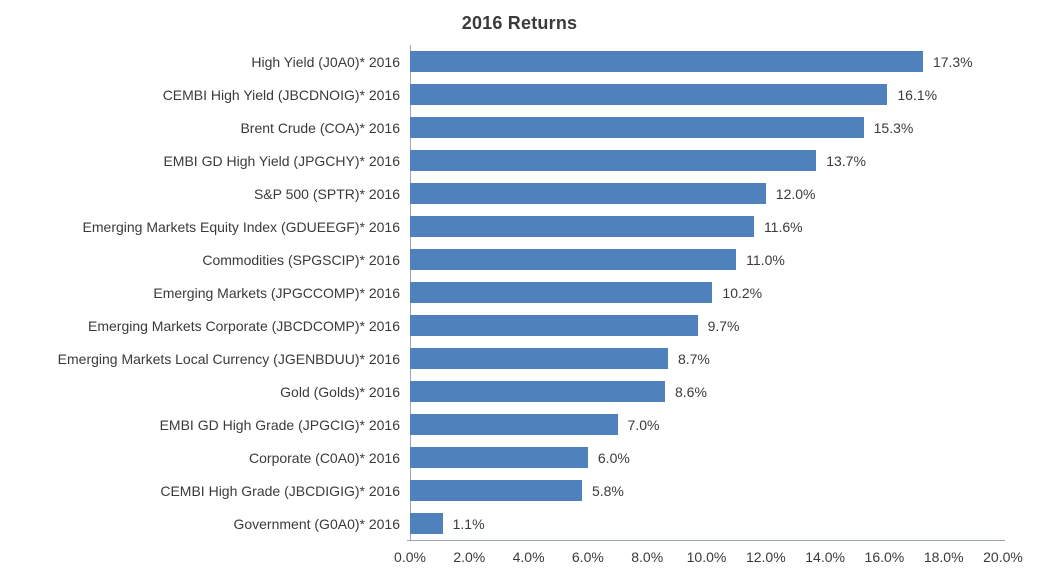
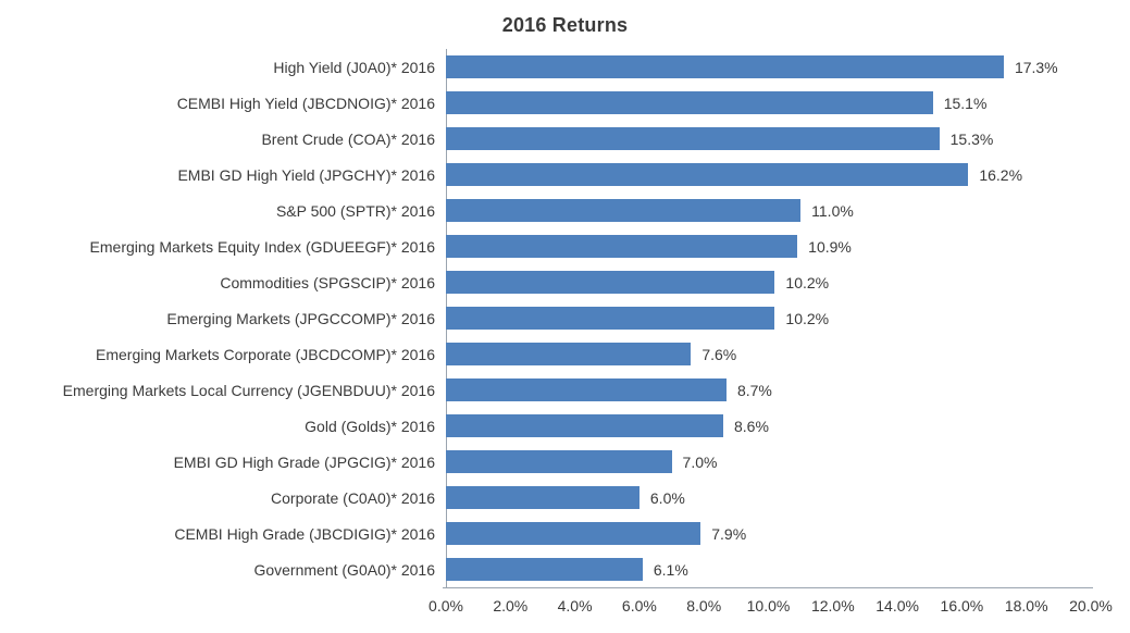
CEMBI High Yield (JBCDNOIG)* 2016: 16.1% -> 15.1%
EMBI GD High Yield (JPGCHY)* 2016: 13.7% -> 16.2%
S&P 500 (SPTR)* 2016: 12.0% -> 11.0%
Emerging Markets Equity Index (GDUEEGF)* 2016: 11.6% -> 10.9%
Commodities (SPGSCIP)* 2016: 11.0% -> 10.2%
Emerging Markets Corporate (JBCDCOMP)* 2016: 9.7% -> 7.6%
CEMBI High Grade (JBCDIGIG)* 2016: 5.8% -> 7.9%
Government (G0A0)* 2016: 1.1% -> 6.1%
